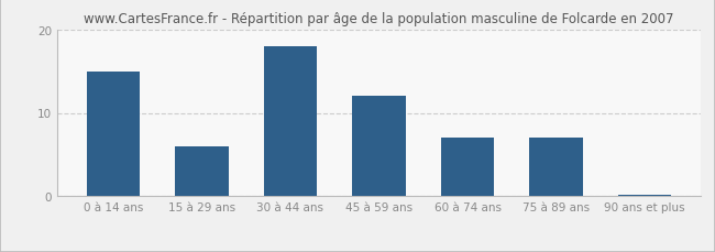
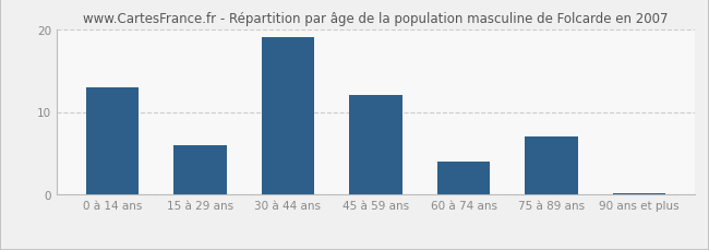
0 à 14 ans: 15.0 -> 13.0
30 à 44 ans: 18.0 -> 19.0
60 à 74 ans: 7.0 -> 4.0
